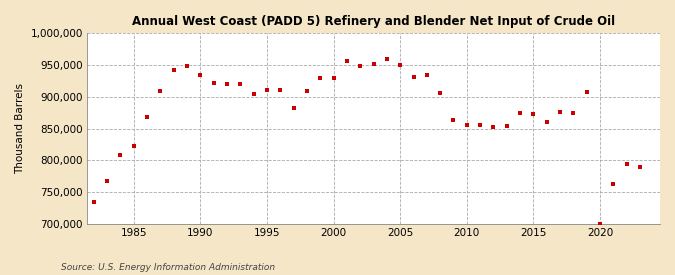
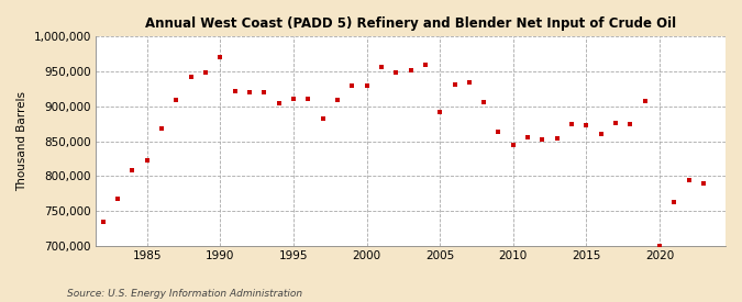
1990: 935,000 -> 970,000
2005: 950,000 -> 892,000
2010: 855,000 -> 844,000
